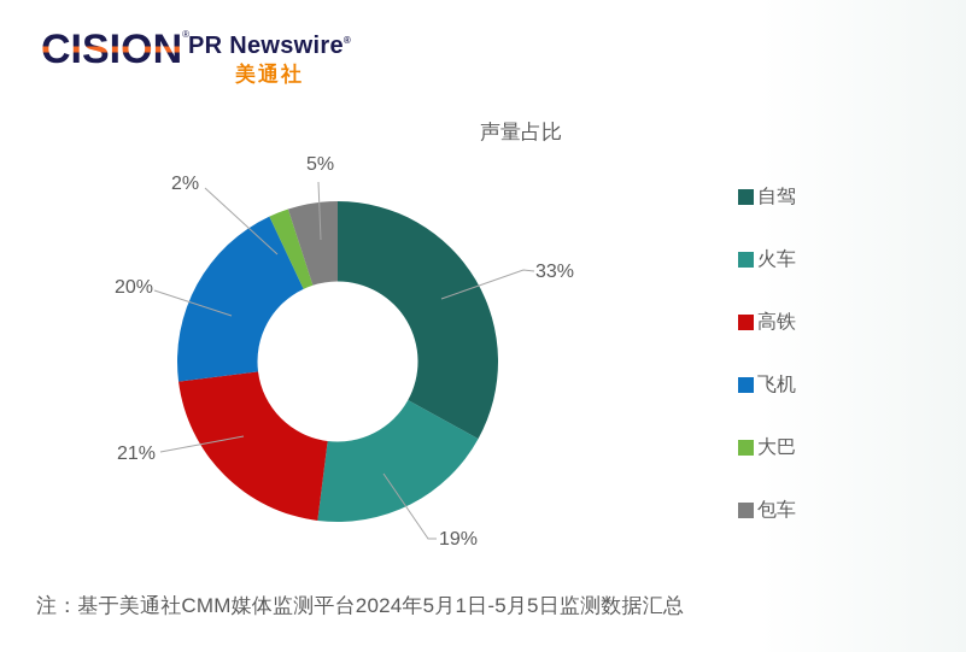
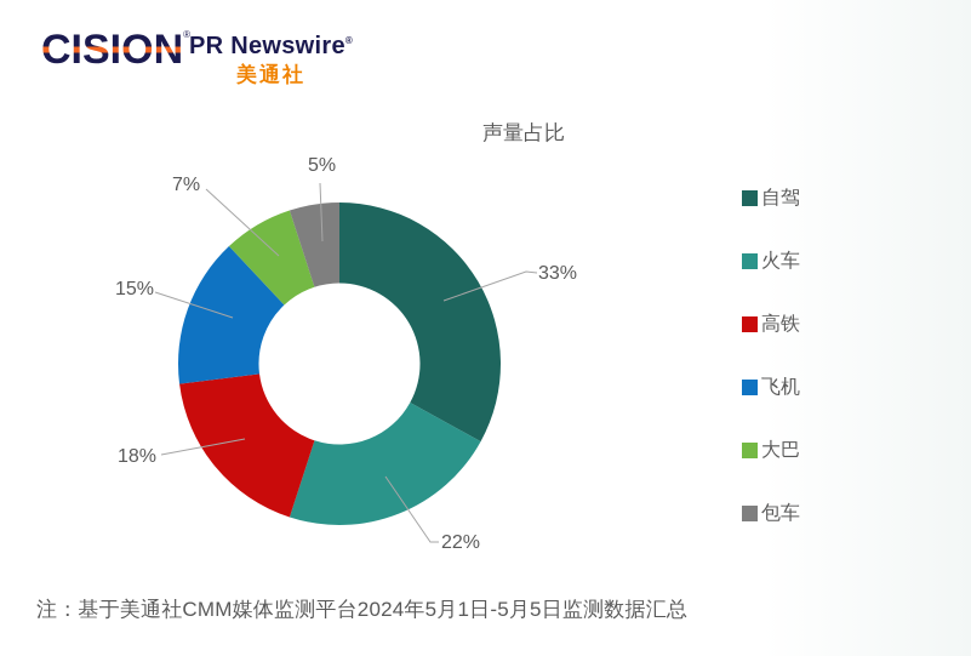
火车: 19% -> 22%
高铁: 21% -> 18%
飞机: 20% -> 15%
大巴: 2% -> 7%
